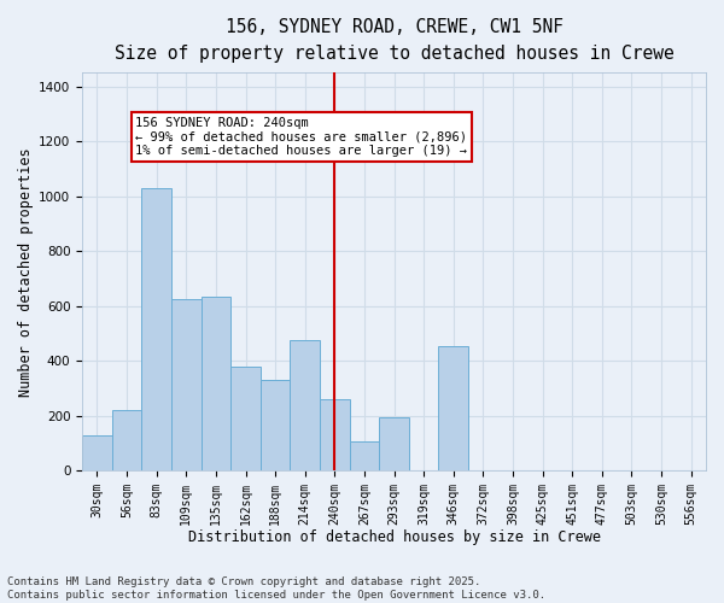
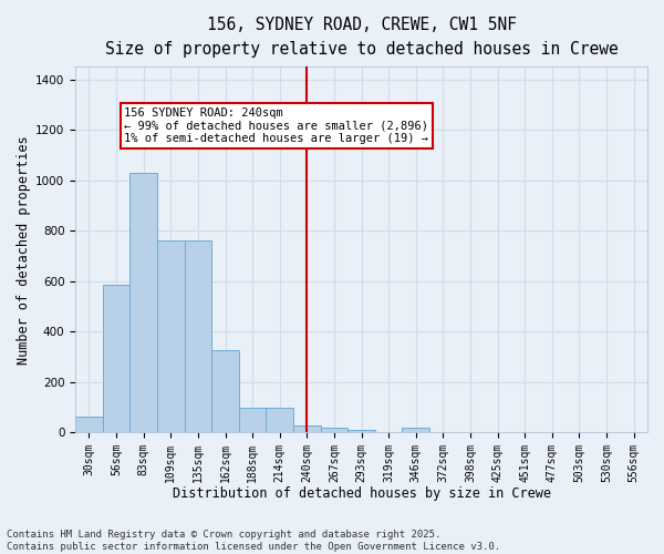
30sqm: 130 -> 65
56sqm: 220 -> 585
109sqm: 625 -> 762
135sqm: 635 -> 762
162sqm: 380 -> 325
188sqm: 330 -> 100
214sqm: 475 -> 100
240sqm: 260 -> 30
267sqm: 105 -> 18
293sqm: 195 -> 10
346sqm: 455 -> 18
